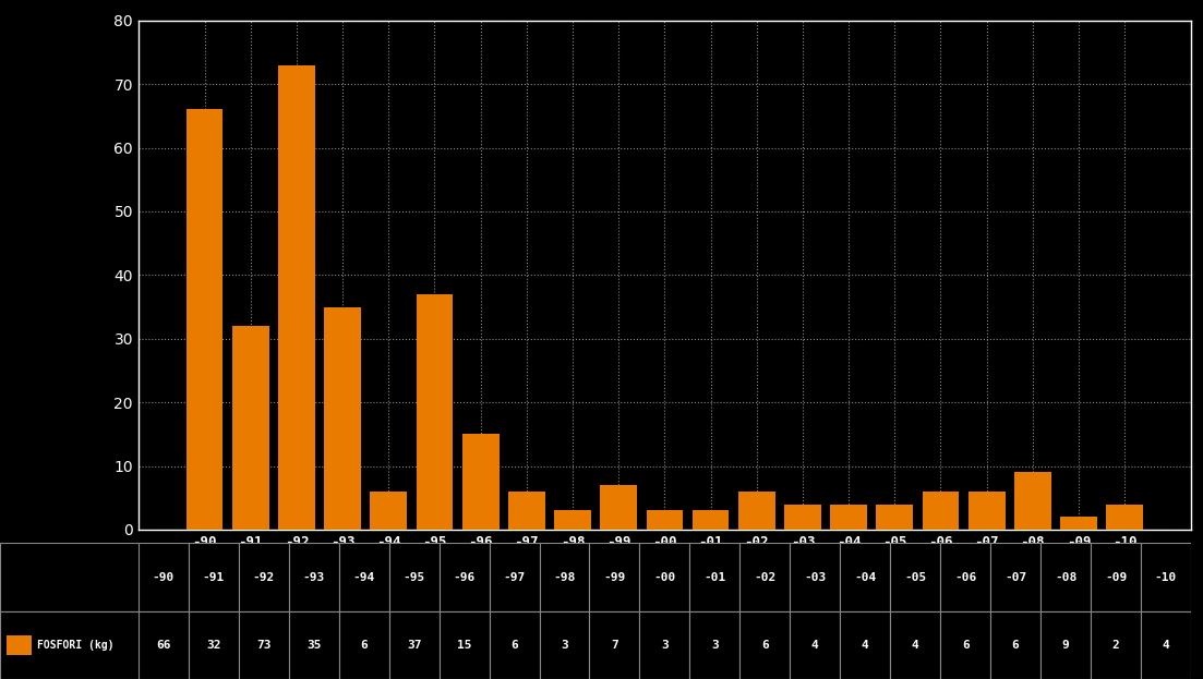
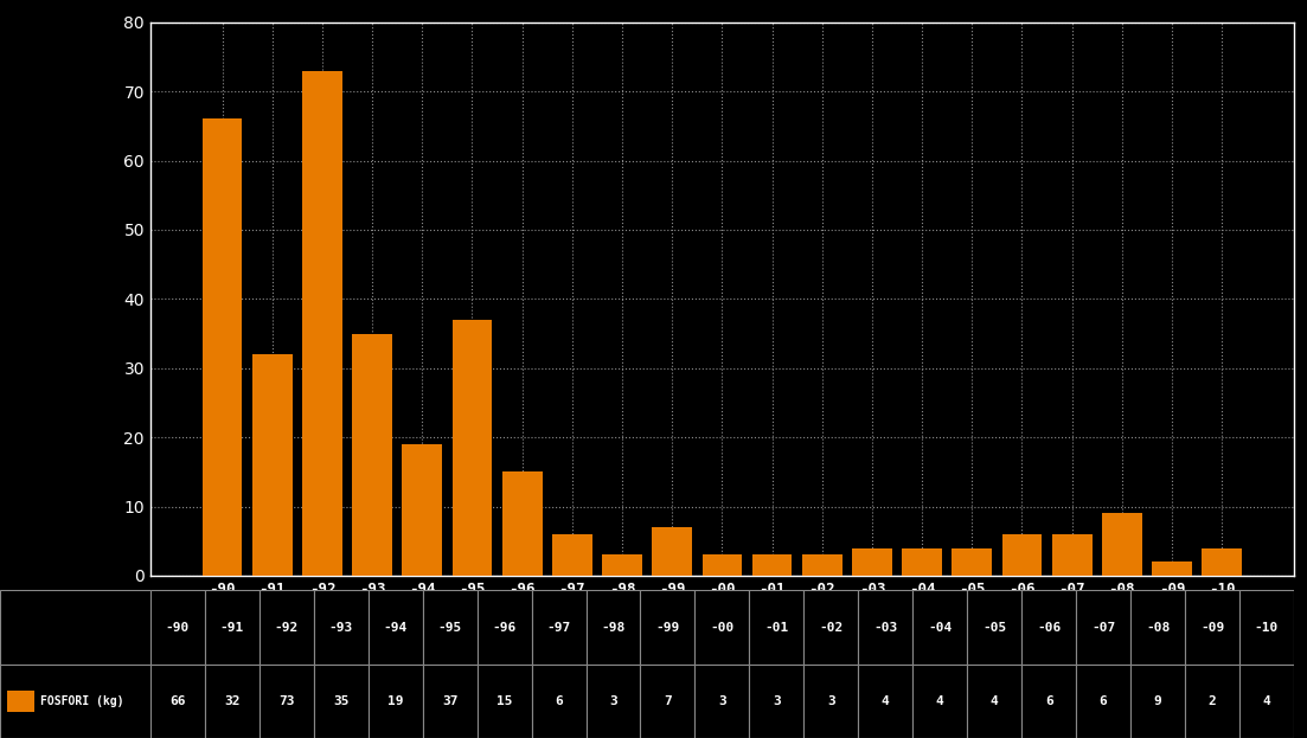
-94: 6 -> 19
-02: 6 -> 3
